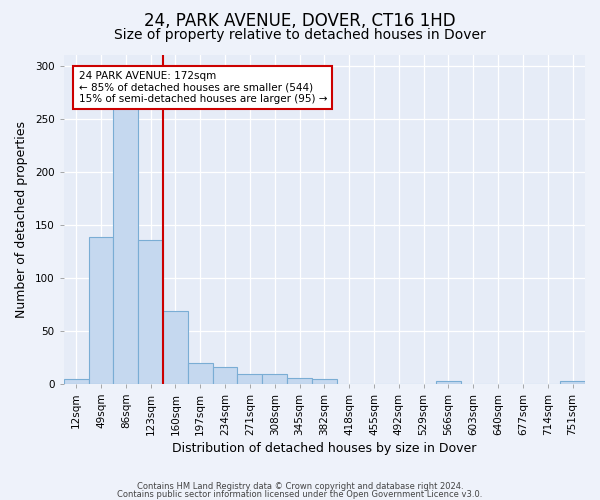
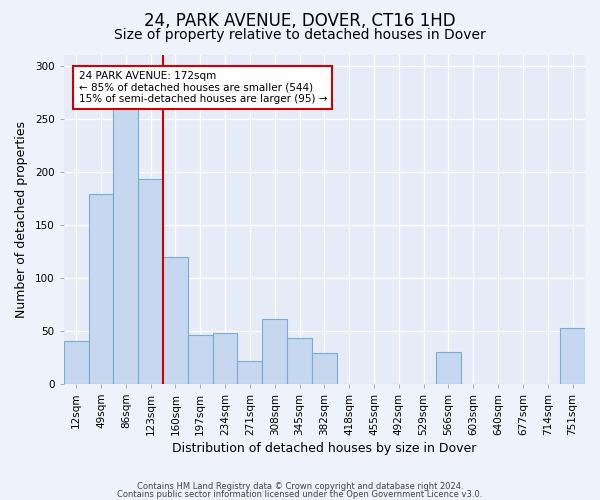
12sqm: 5 -> 40
49sqm: 138 -> 179
123sqm: 136 -> 193
160sqm: 69 -> 120
197sqm: 20 -> 46
234sqm: 16 -> 48
271sqm: 9 -> 22
308sqm: 9 -> 61
345sqm: 6 -> 43
382sqm: 5 -> 29
566sqm: 3 -> 30
751sqm: 3 -> 53
